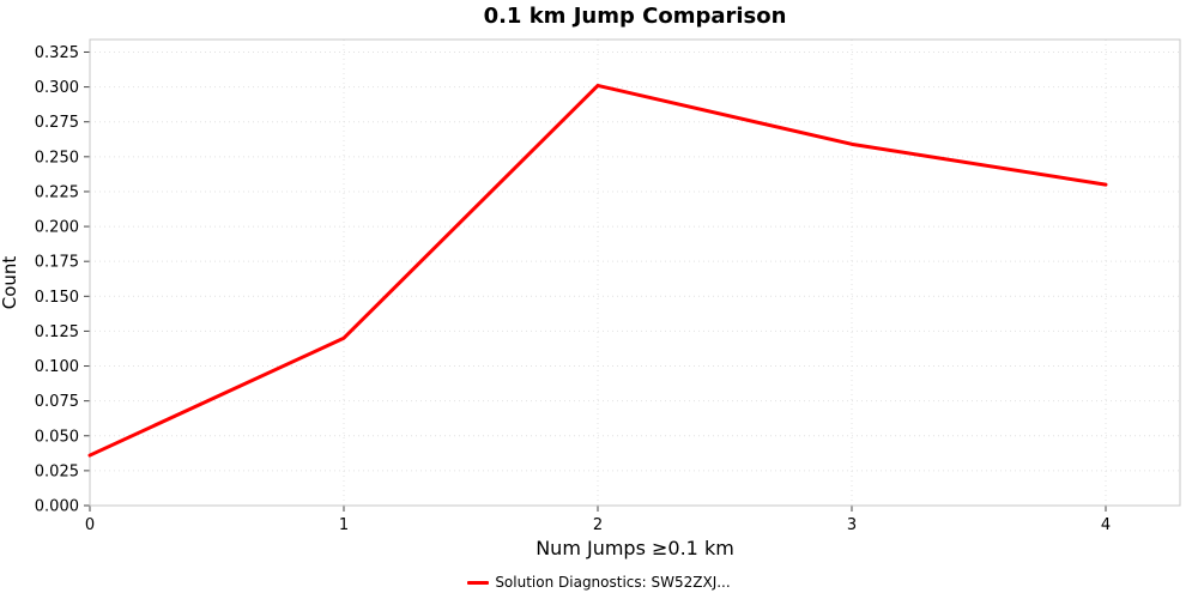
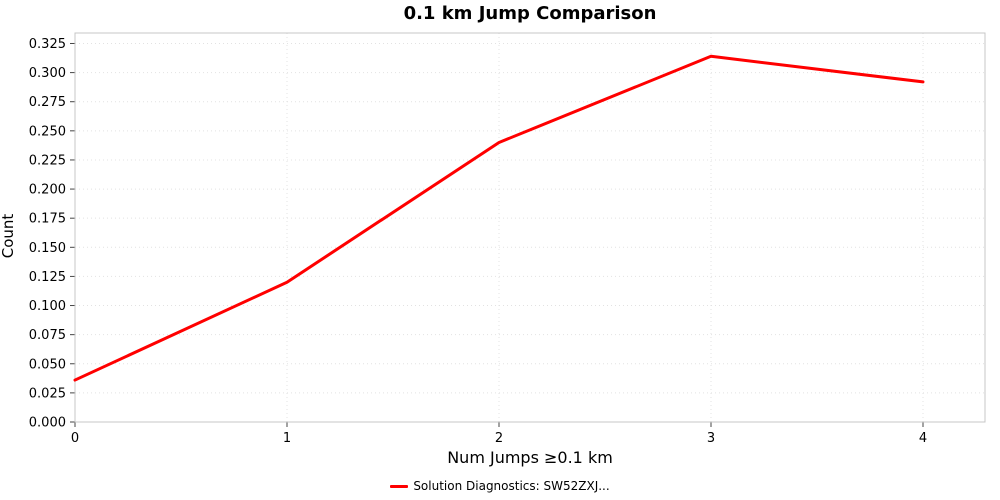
2: 0.301 -> 0.240
3: 0.259 -> 0.314
4: 0.230 -> 0.292
